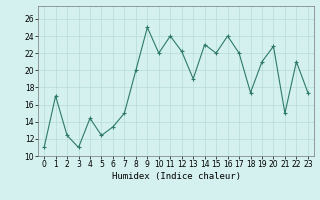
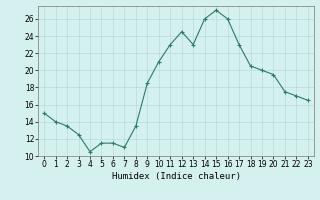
0: 11.0 -> 15.0
1: 17.0 -> 14.0
2: 12.4 -> 13.5
3: 11.0 -> 12.5
4: 14.4 -> 10.5
5: 12.4 -> 11.5
6: 13.4 -> 11.5
7: 15.0 -> 11.0
8: 20.0 -> 13.5
9: 25.0 -> 18.5
10: 22.0 -> 21.0
11: 24.0 -> 23.0
12: 22.2 -> 24.5
13: 19.0 -> 23.0
14: 23.0 -> 26.0
15: 22.0 -> 27.0
16: 24.0 -> 26.0
17: 22.0 -> 23.0
18: 17.4 -> 20.5
19: 21.0 -> 20.0
20: 22.8 -> 19.5
21: 15.0 -> 17.5
22: 21.0 -> 17.0
23: 17.4 -> 16.5
